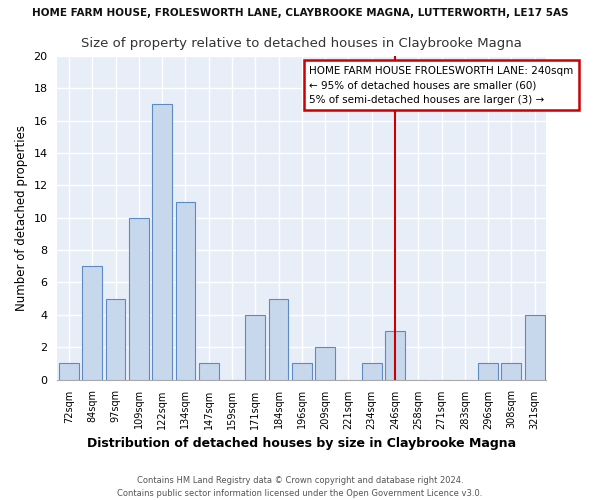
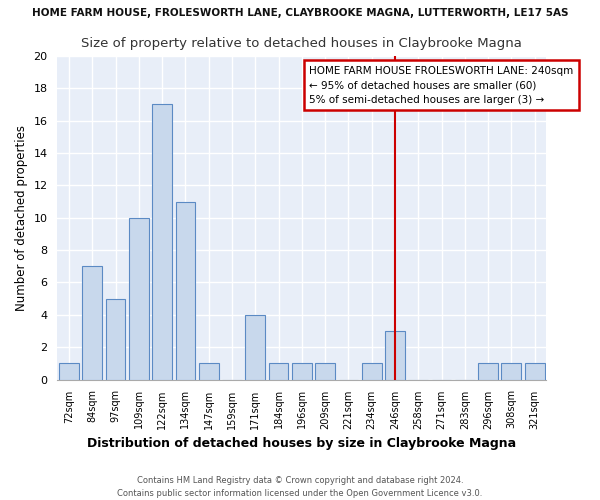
184sqm: 5 -> 1
209sqm: 2 -> 1
321sqm: 4 -> 1
